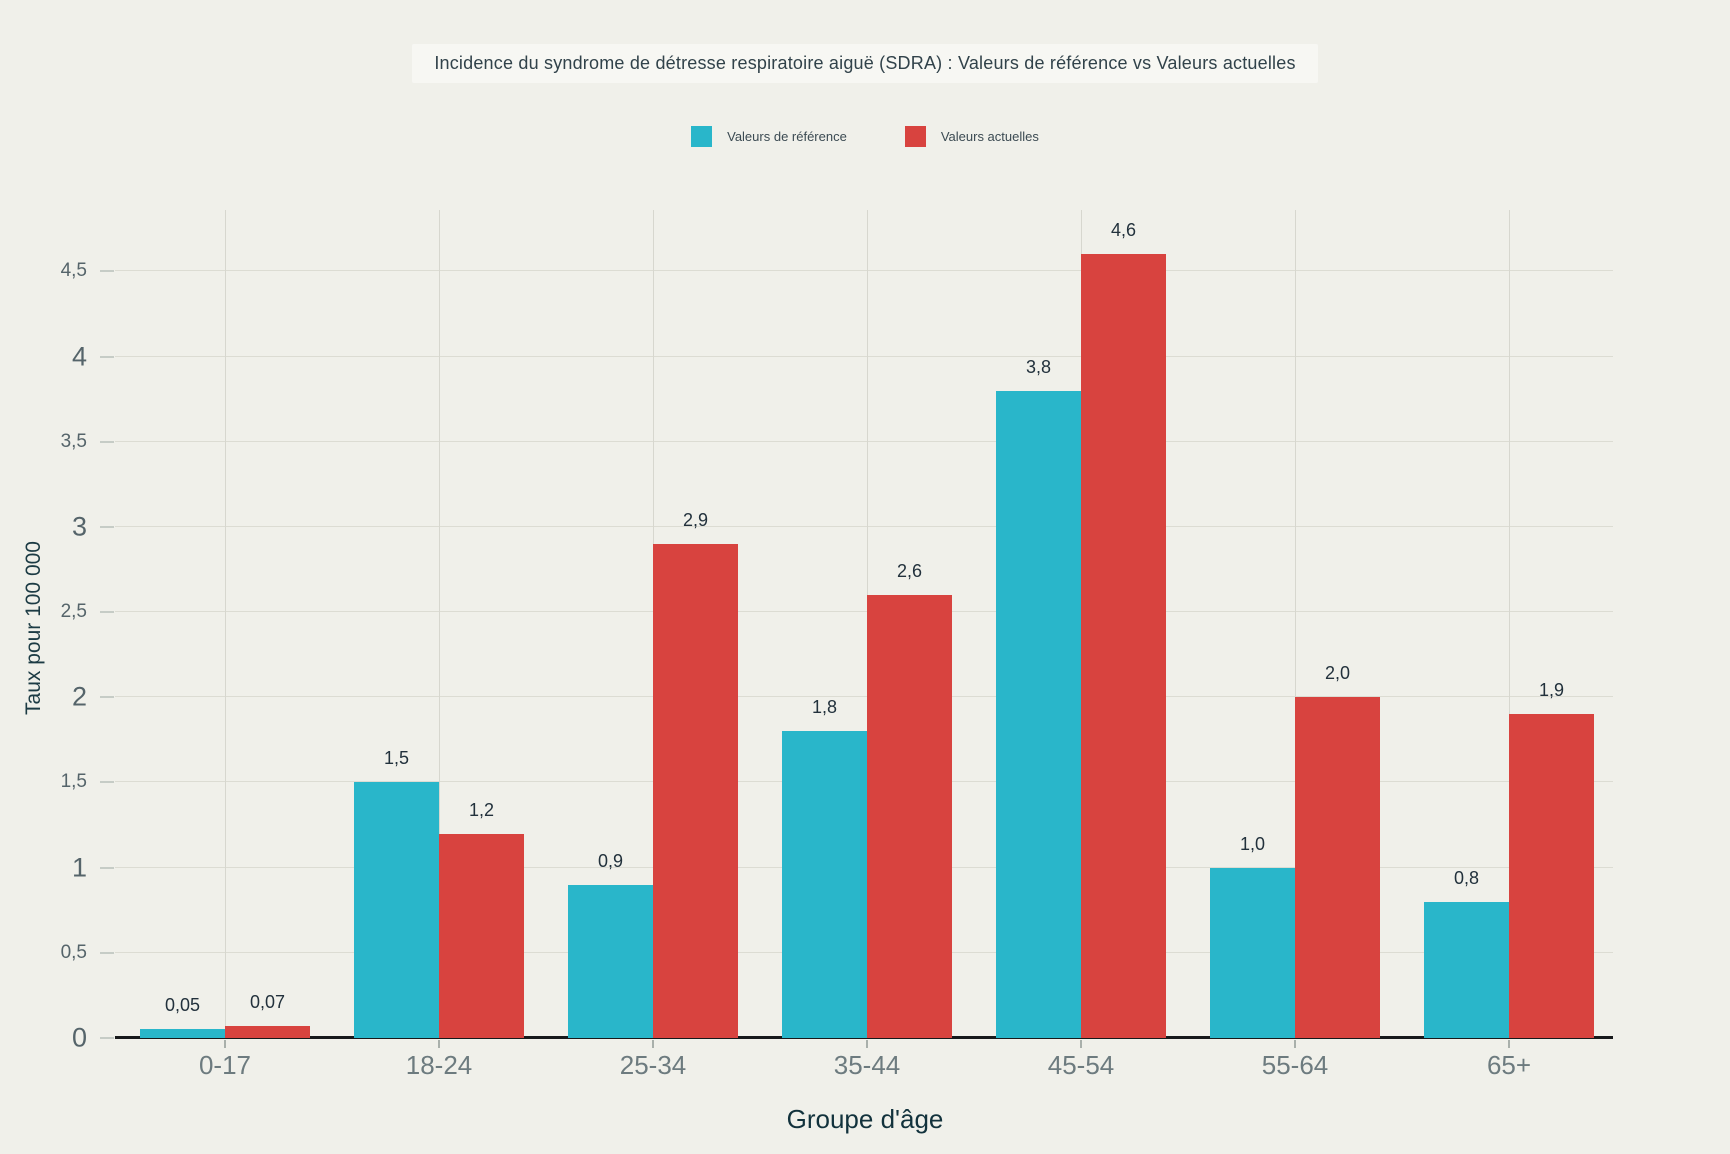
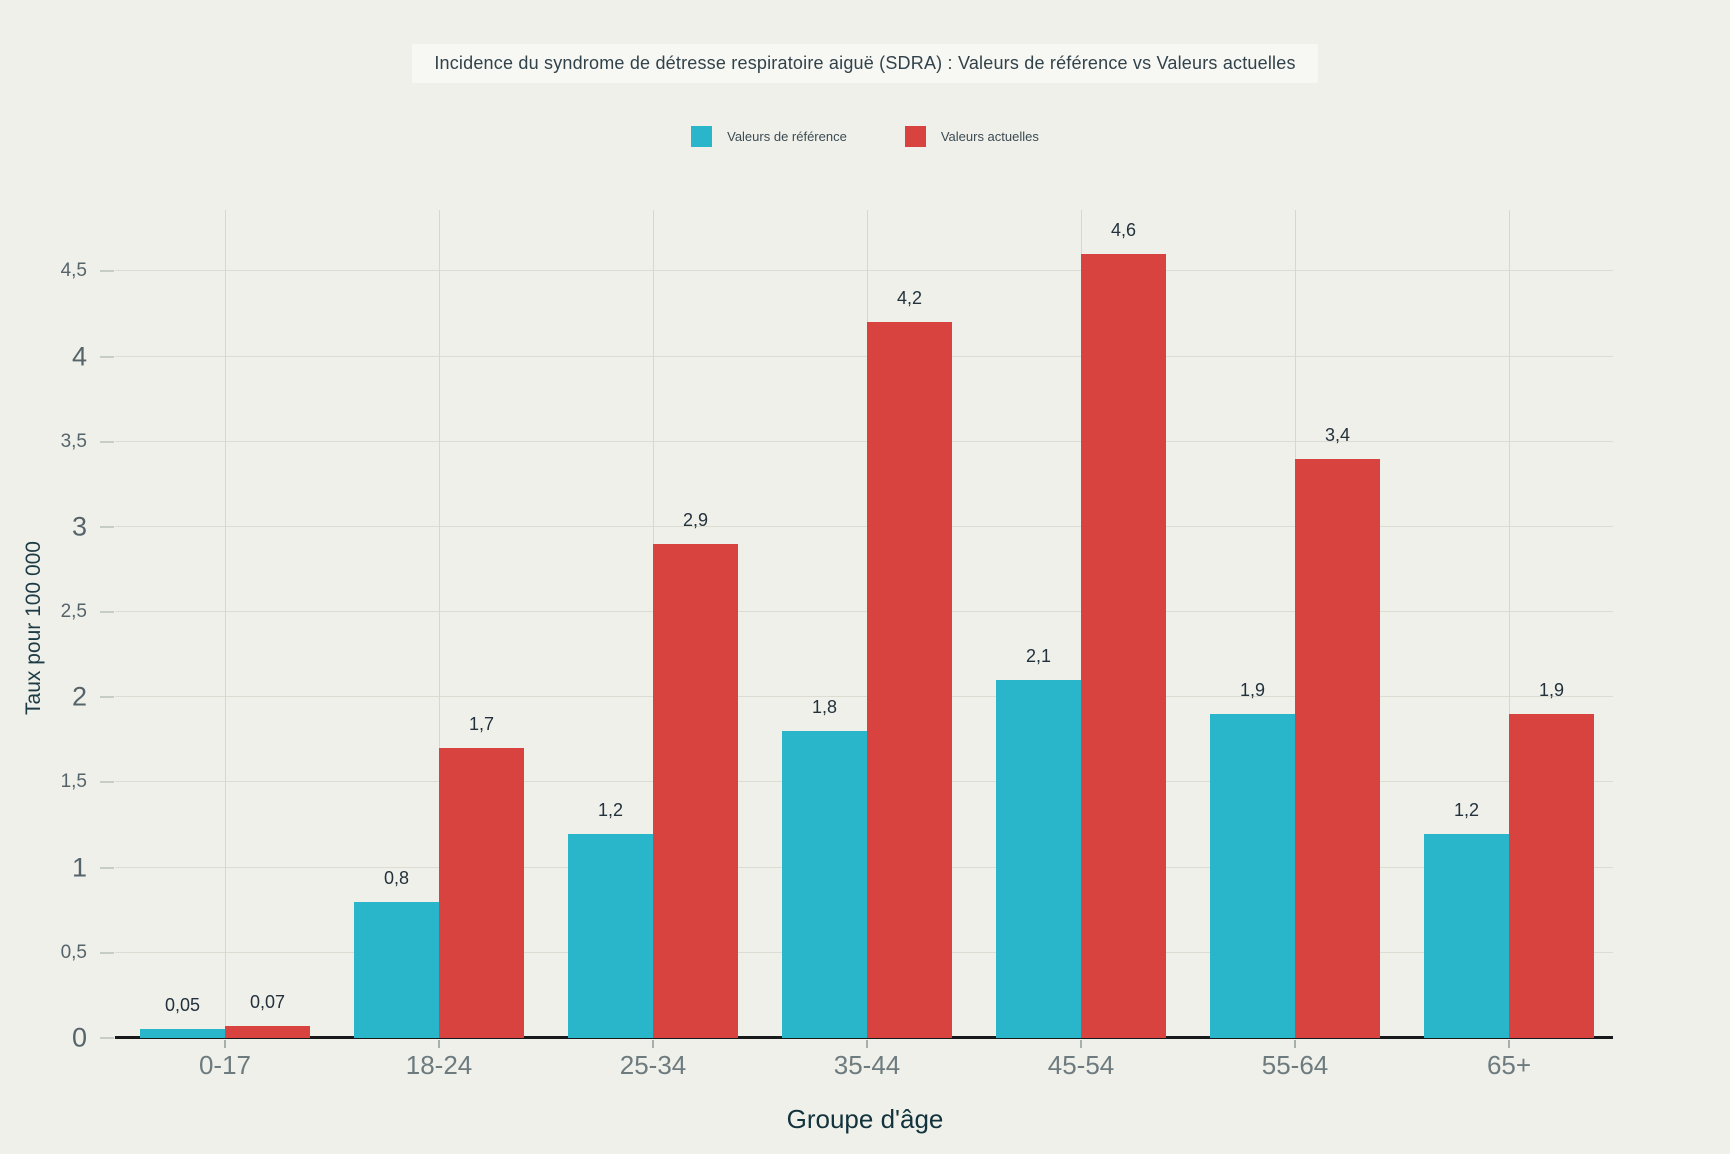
Valeurs de référence/18-24: 1,5 -> 0,8
Valeurs actuelles/18-24: 1,2 -> 1,7
Valeurs de référence/25-34: 0,9 -> 1,2
Valeurs actuelles/35-44: 2,6 -> 4,2
Valeurs de référence/45-54: 3,8 -> 2,1
Valeurs de référence/55-64: 1,0 -> 1,9
Valeurs actuelles/55-64: 2,0 -> 3,4
Valeurs de référence/65+: 0,8 -> 1,2
